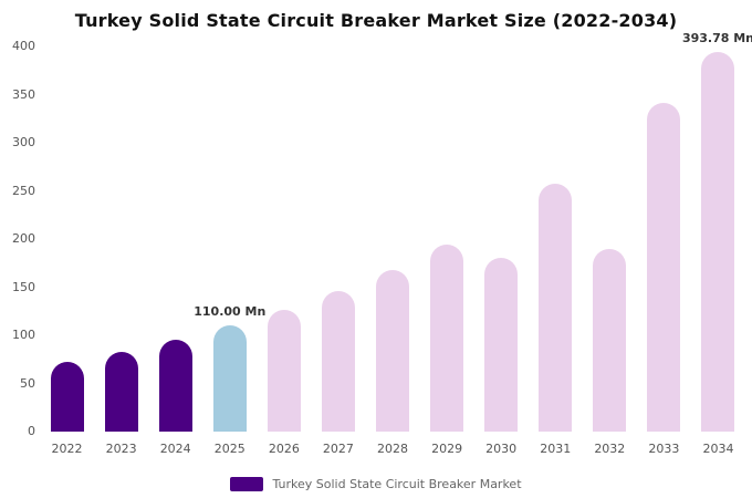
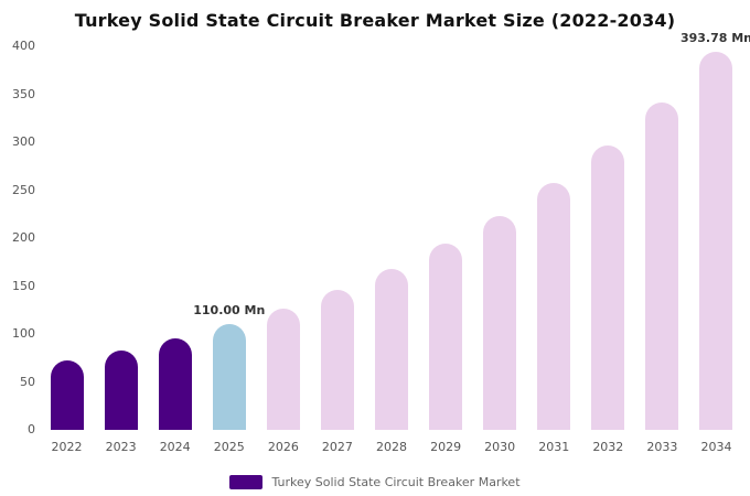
2030: 180 -> 220
2032: 190 -> 300
